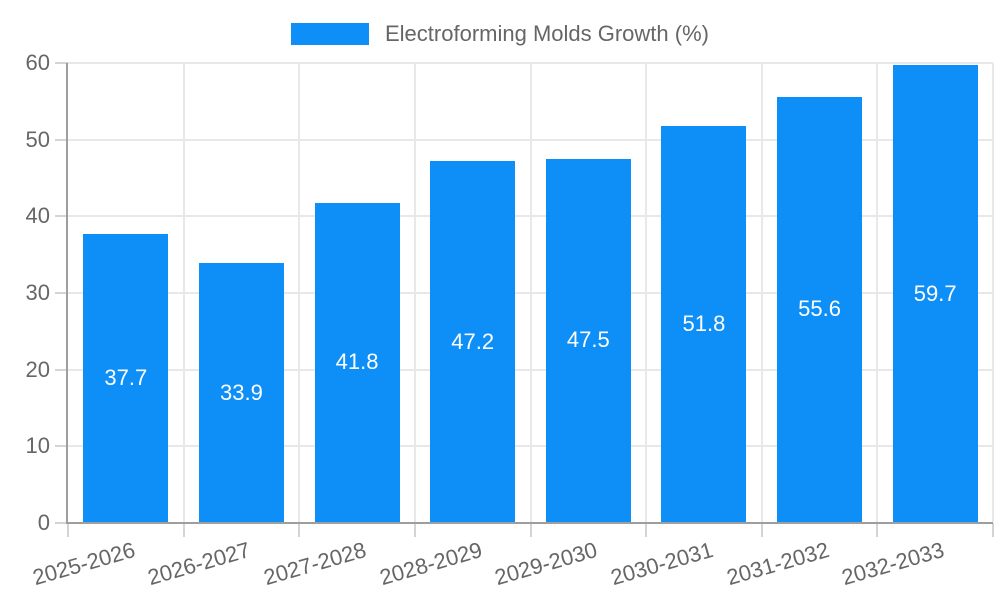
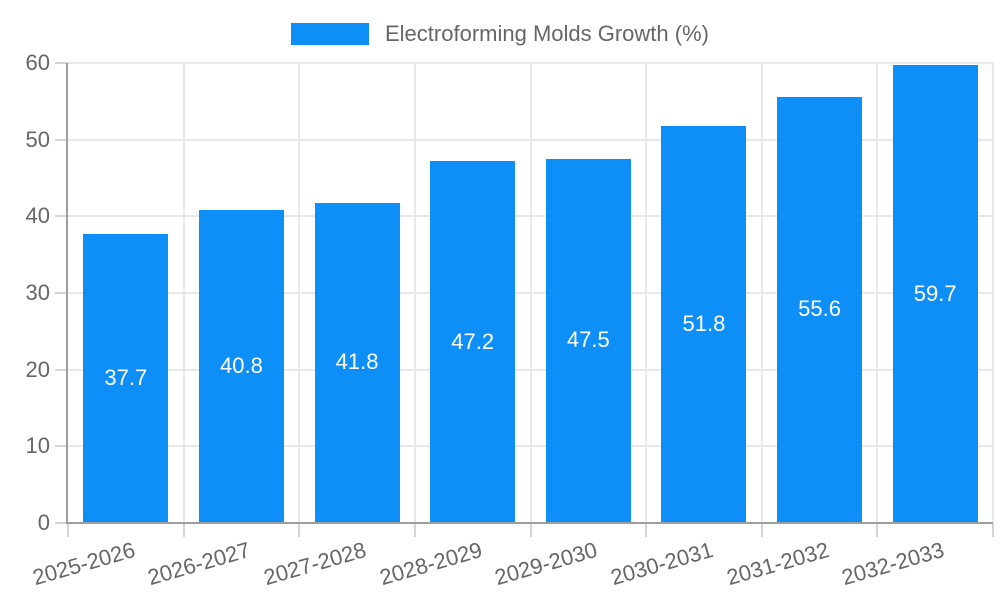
2026-2027: 33.9 -> 40.8
